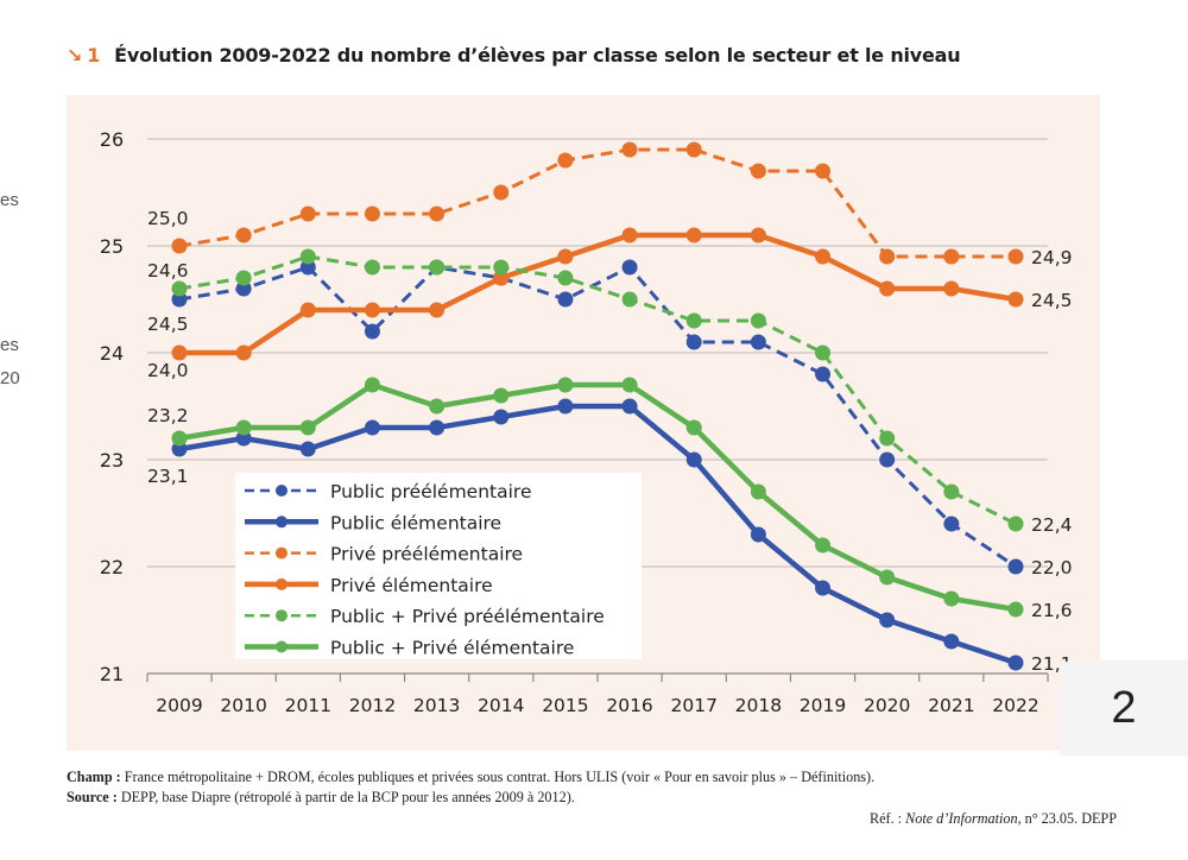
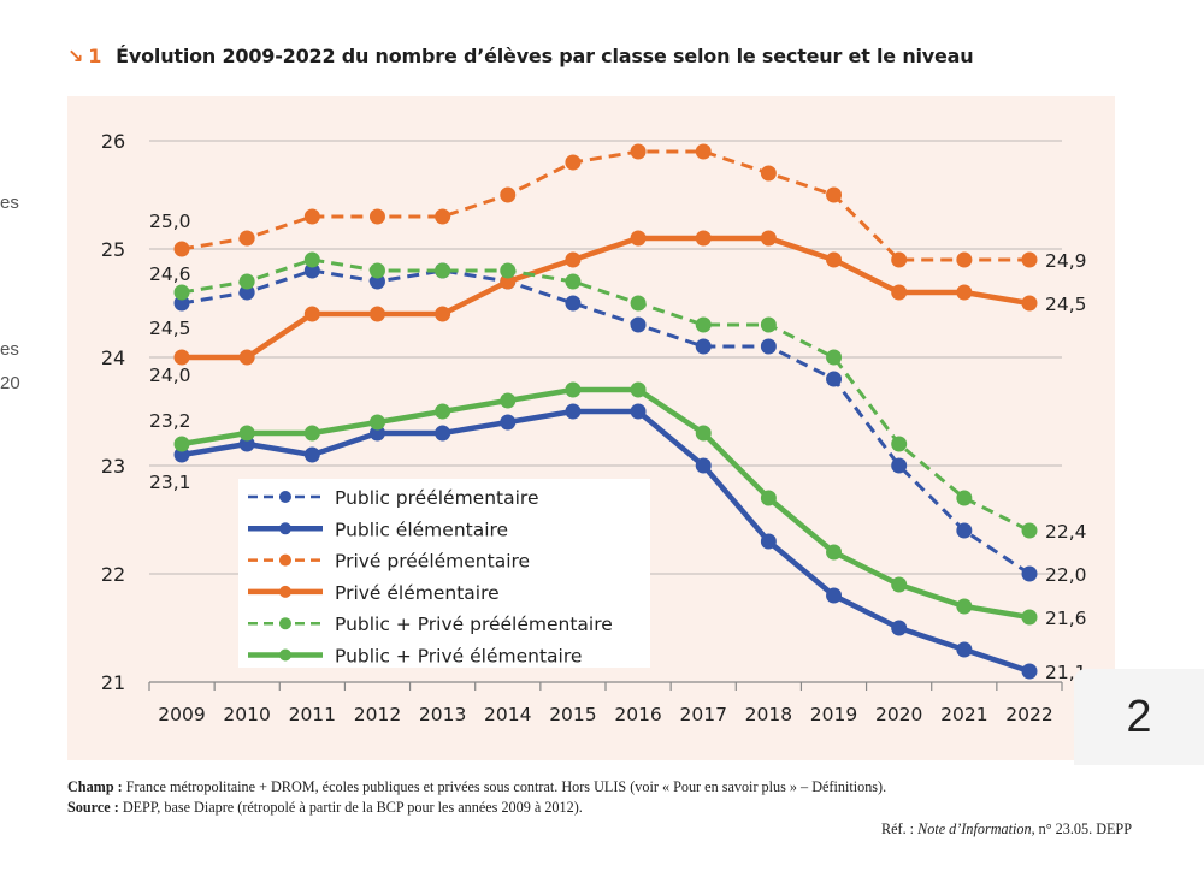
Public préélémentaire/2012: 24.2 -> 24.7
Public + Privé élémentaire/2012: 23.7 -> 23.4
Public préélémentaire/2016: 24.8 -> 24.3
Privé préélémentaire/2019: 25.7 -> 25.5
